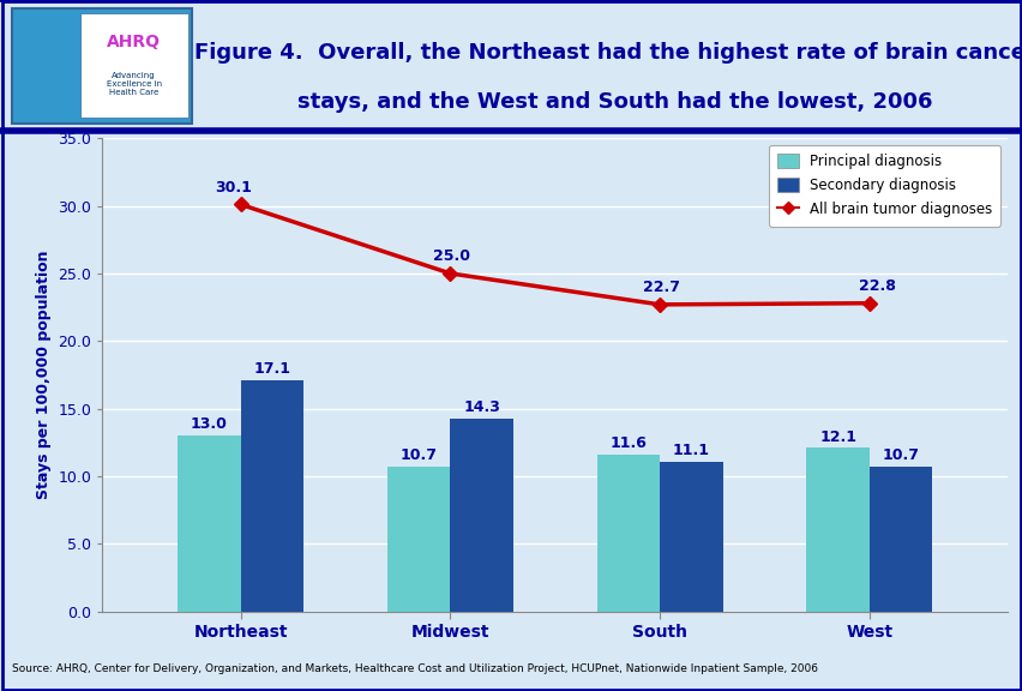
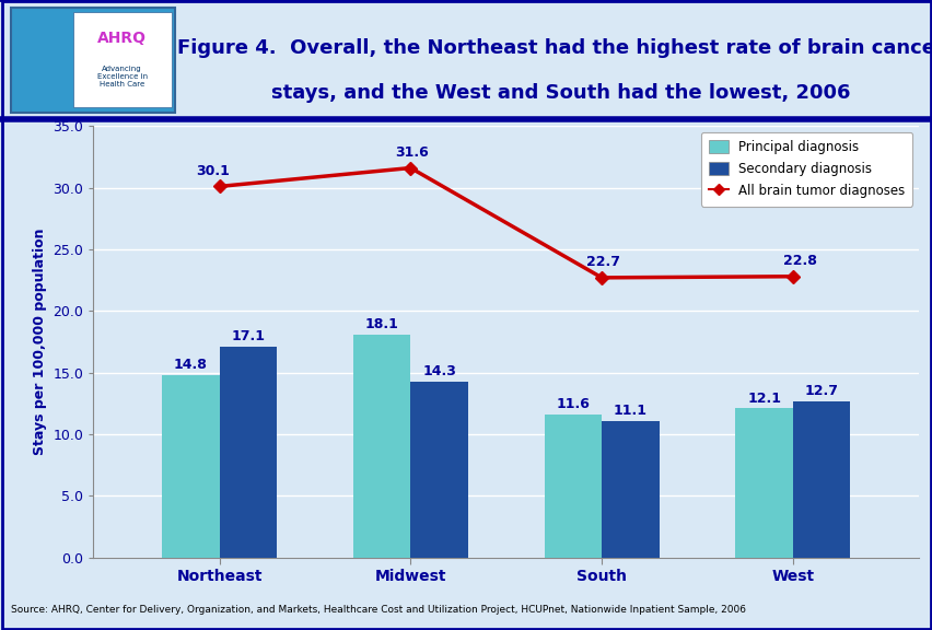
Principal diagnosis/Northeast: 13.0 -> 14.8
Principal diagnosis/Midwest: 10.7 -> 18.1
All brain tumor diagnoses/Midwest: 25.0 -> 31.6
Secondary diagnosis/West: 10.7 -> 12.7
